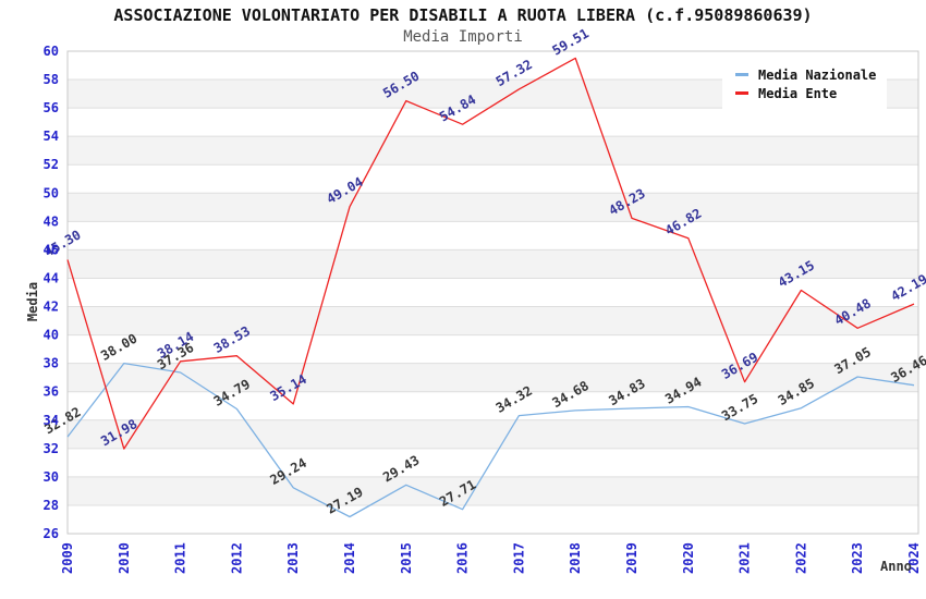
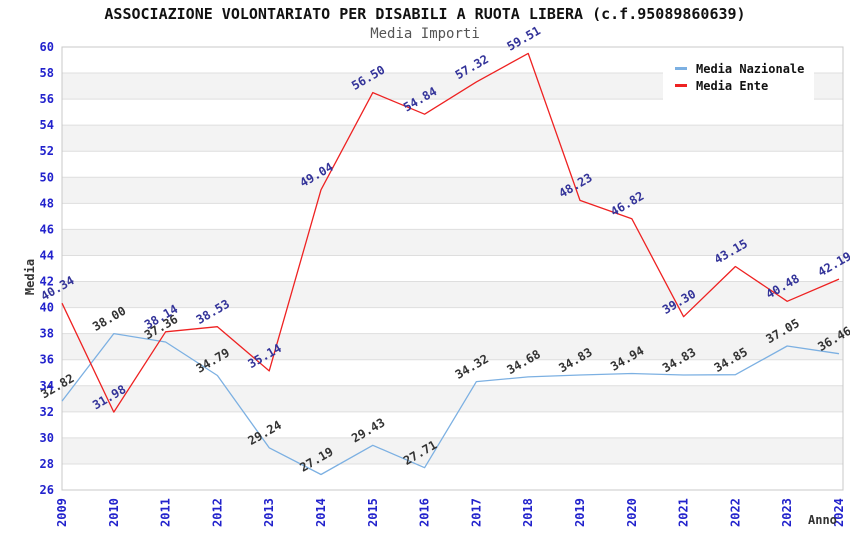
Media Ente/2009: 45.30 -> 40.34
Media Nazionale/2021: 33.75 -> 34.83
Media Ente/2021: 36.69 -> 39.30
